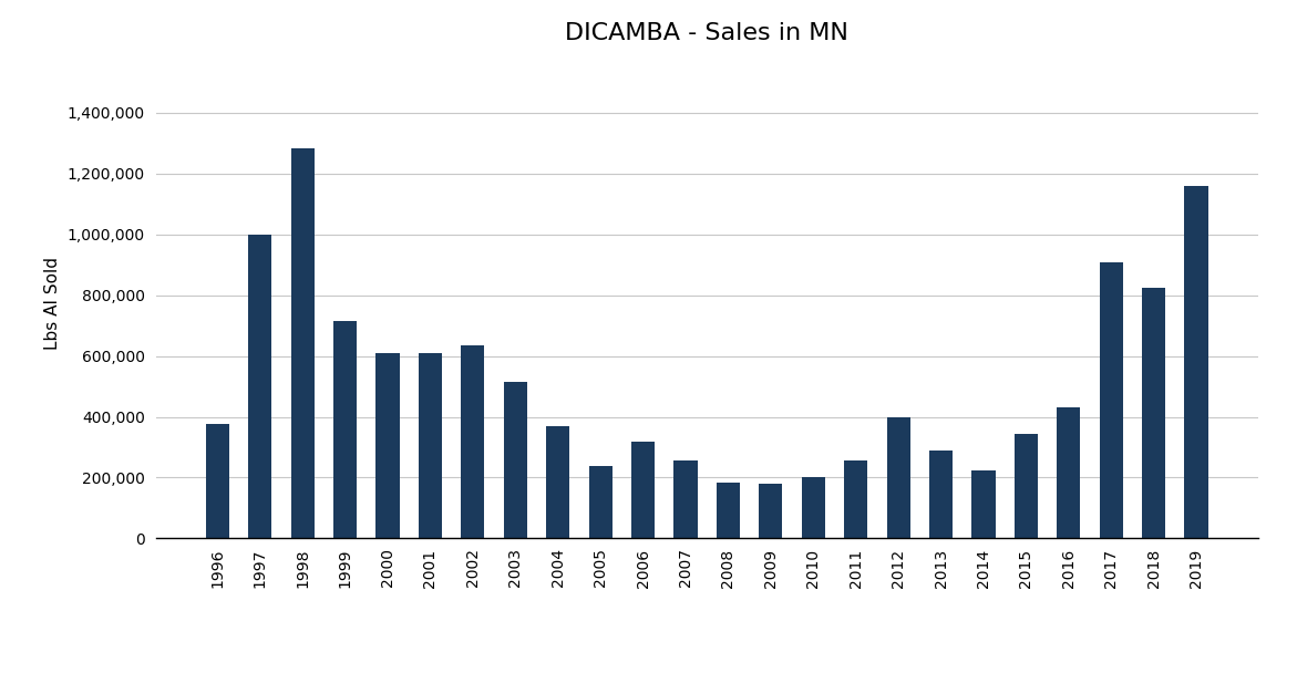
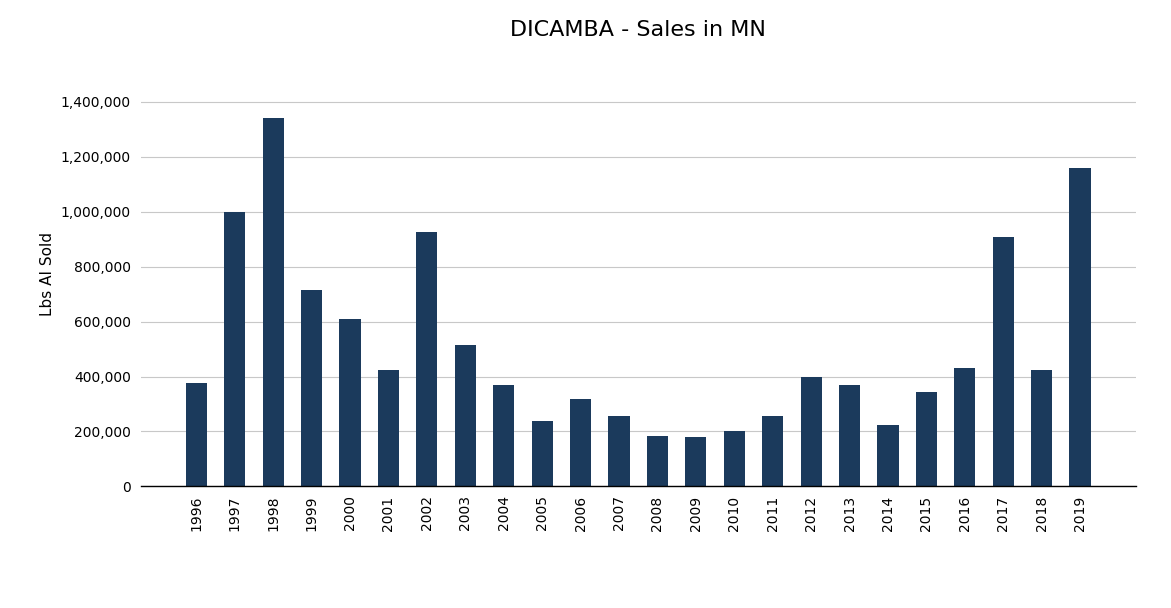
1998: 1,285,000 -> 1,340,000
2001: 610,000 -> 425,000
2002: 635,000 -> 925,000
2013: 290,000 -> 370,000
2018: 825,000 -> 425,000
